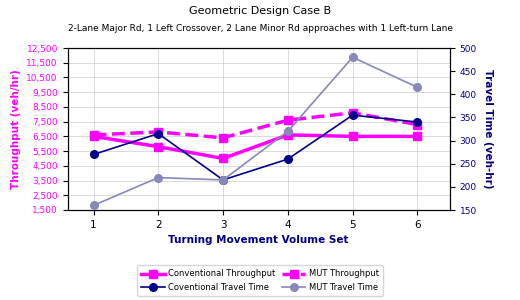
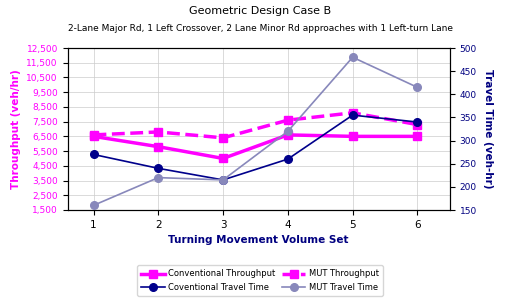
Coventional Travel Time/2: 315 -> 240
